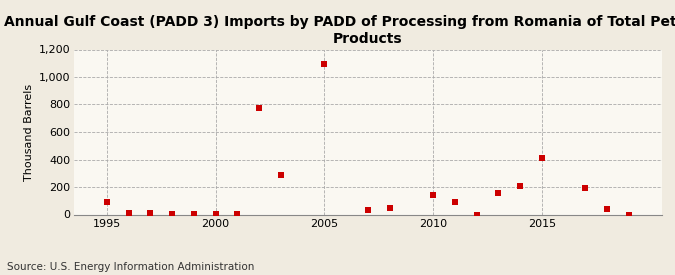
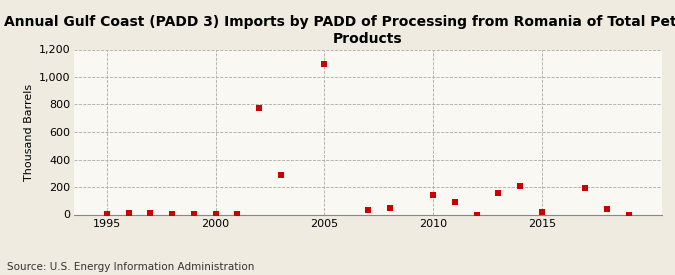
1995: 90 -> 0
2015: 410 -> 20
